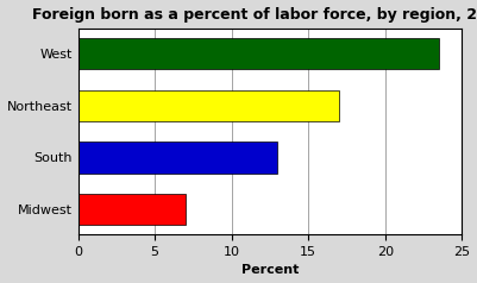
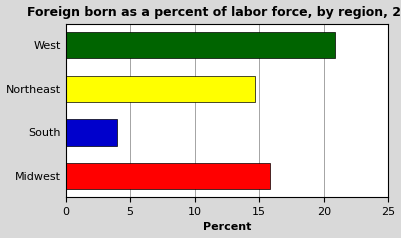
West: 23.5 -> 20.9
Northeast: 17.0 -> 14.7
South: 13.0 -> 4.0
Midwest: 7.0 -> 15.8
